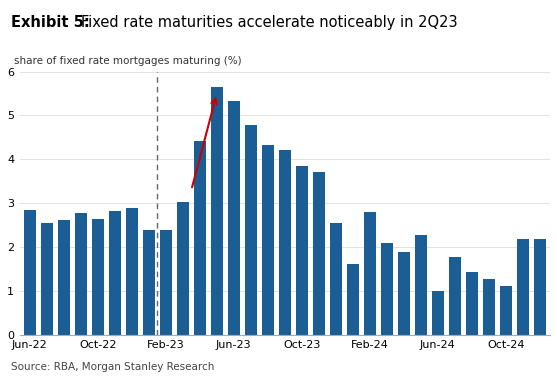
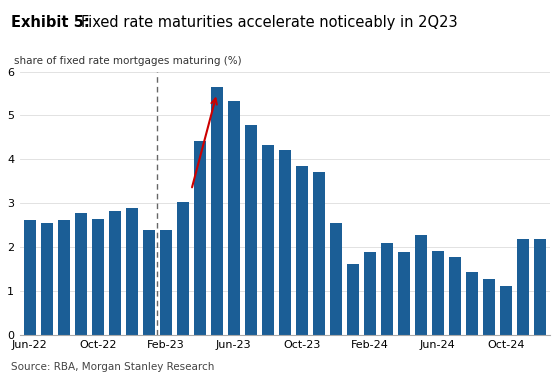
Jun-22: 2.85 -> 2.62
Feb-24: 2.80 -> 1.88
Jun-24: 1.00 -> 1.92
